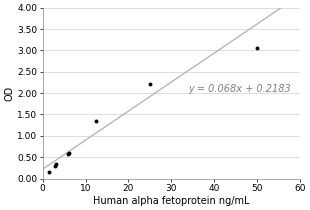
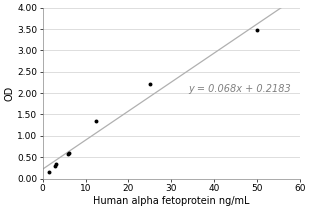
50: 3.05 -> 3.47
